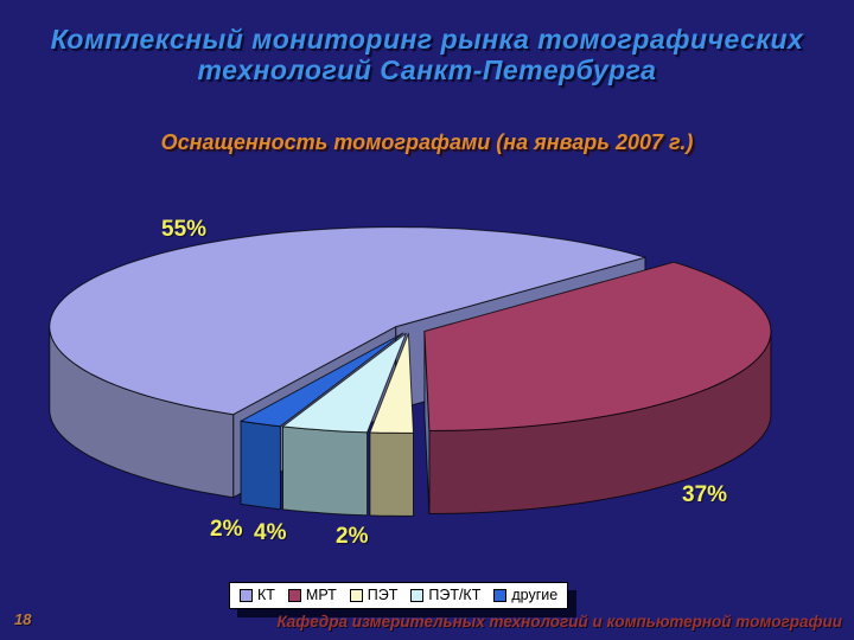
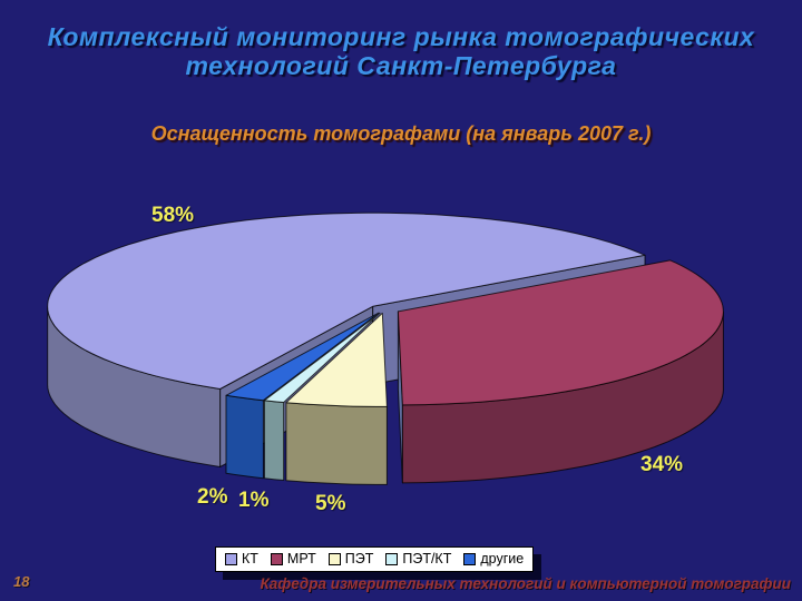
КТ: 55% -> 58%
МРТ: 37% -> 34%
ПЭТ: 2% -> 5%
ПЭТ/КТ: 4% -> 1%
